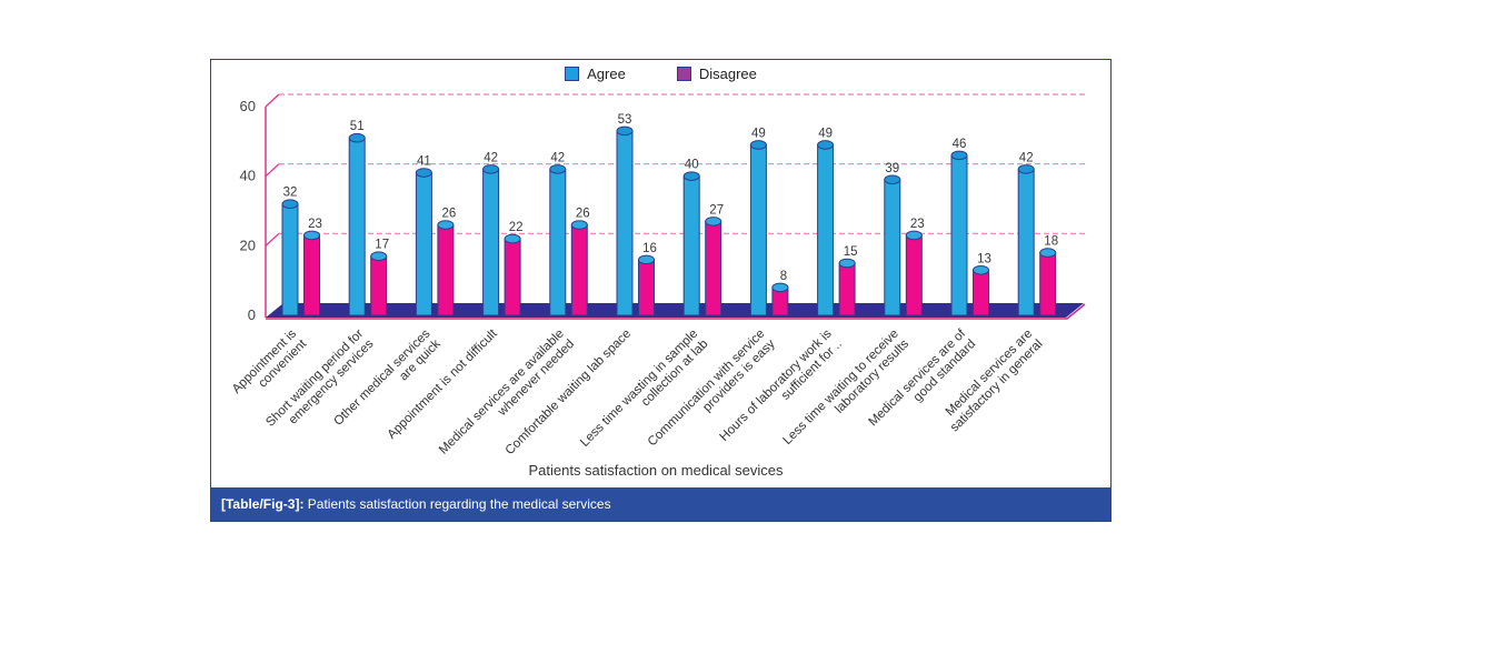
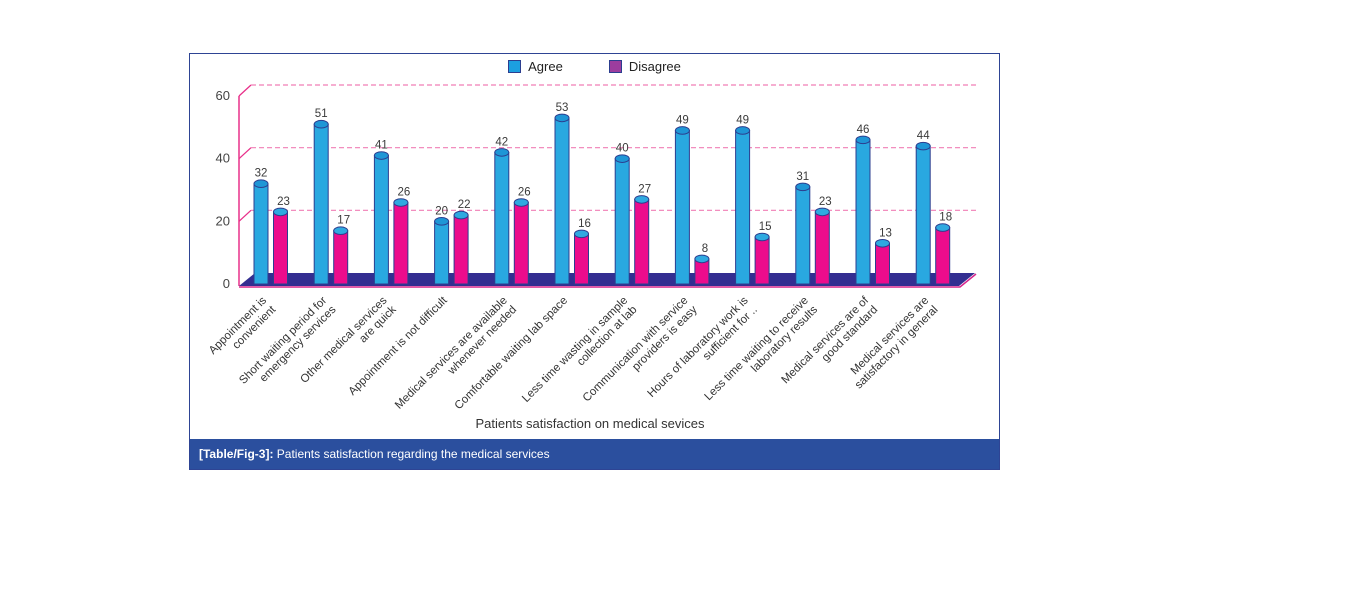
Agree/Appointment is not difficult: 42 -> 20
Agree/Less time waiting to receive laboratory results: 39 -> 31
Agree/Medical services are satisfactory in general: 42 -> 44
